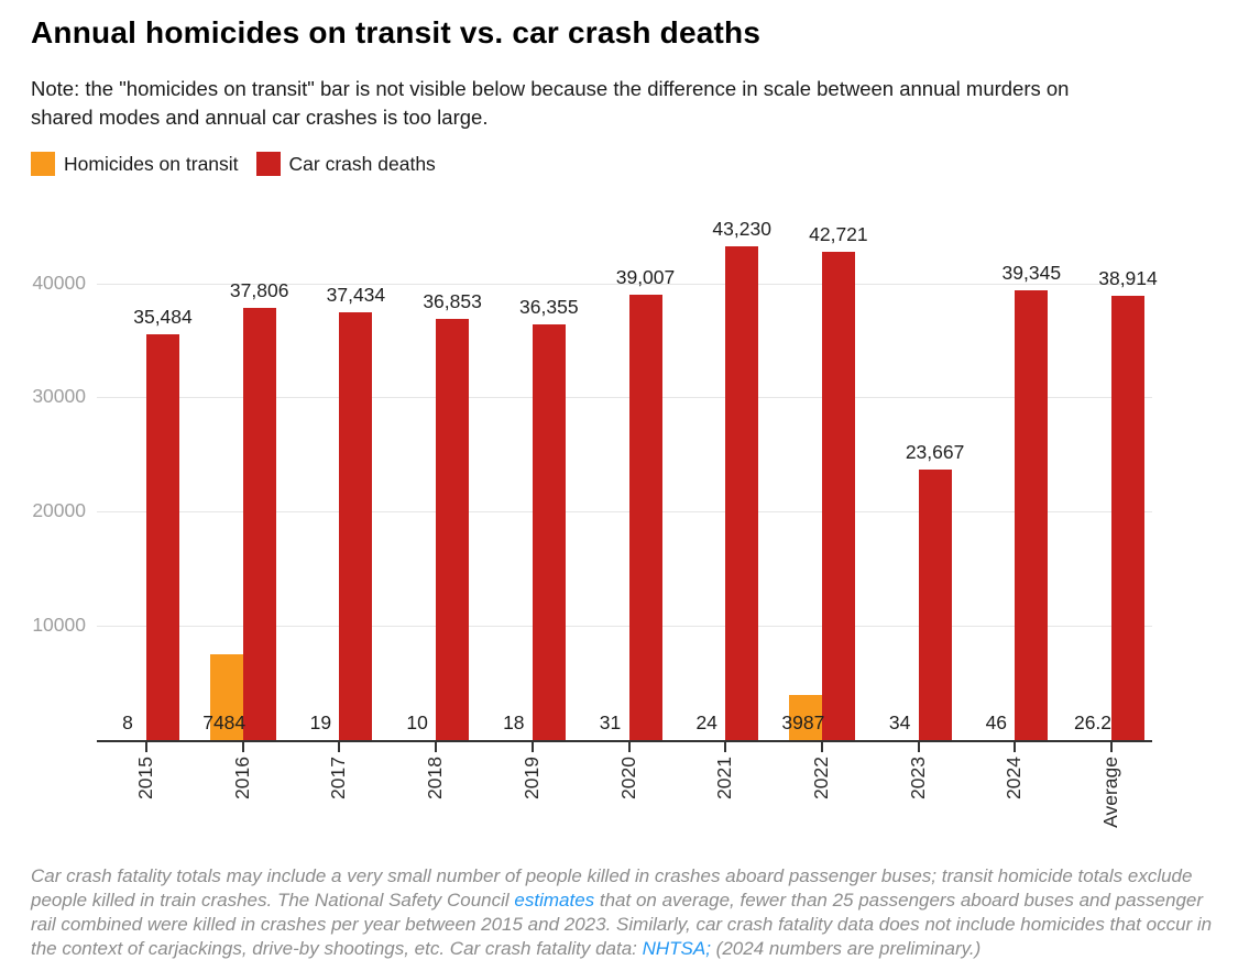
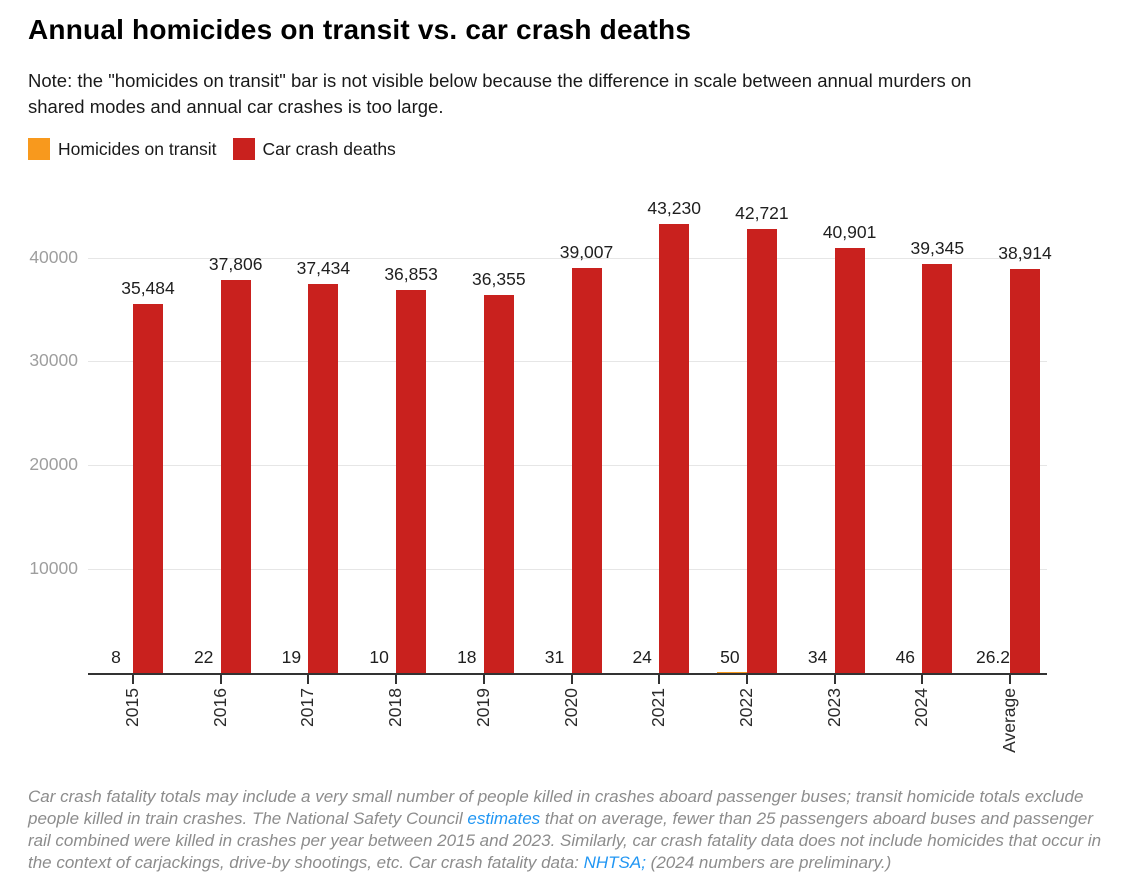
Homicides on transit/2016: 7484 -> 22
Homicides on transit/2022: 3987 -> 50
Car crash deaths/2023: 23,667 -> 40,901
